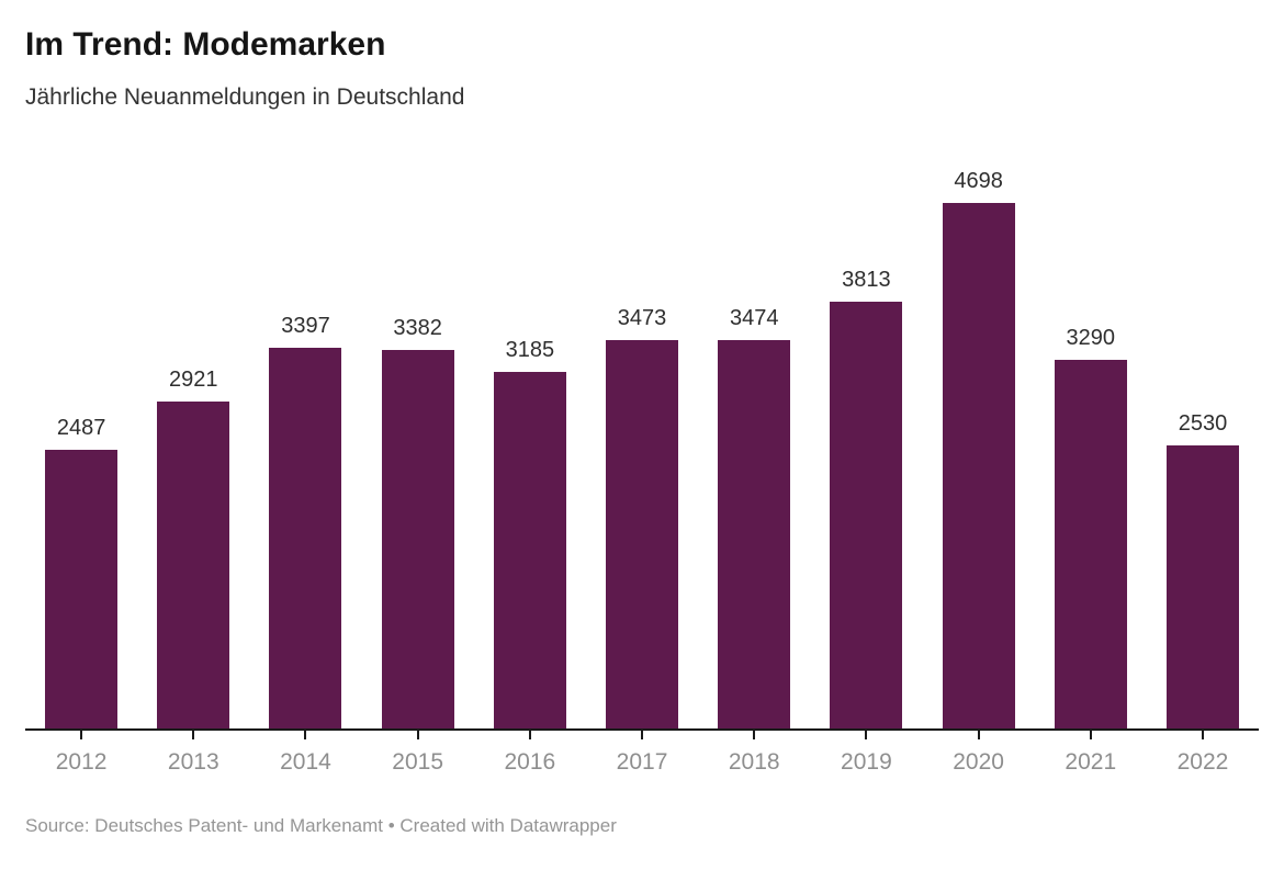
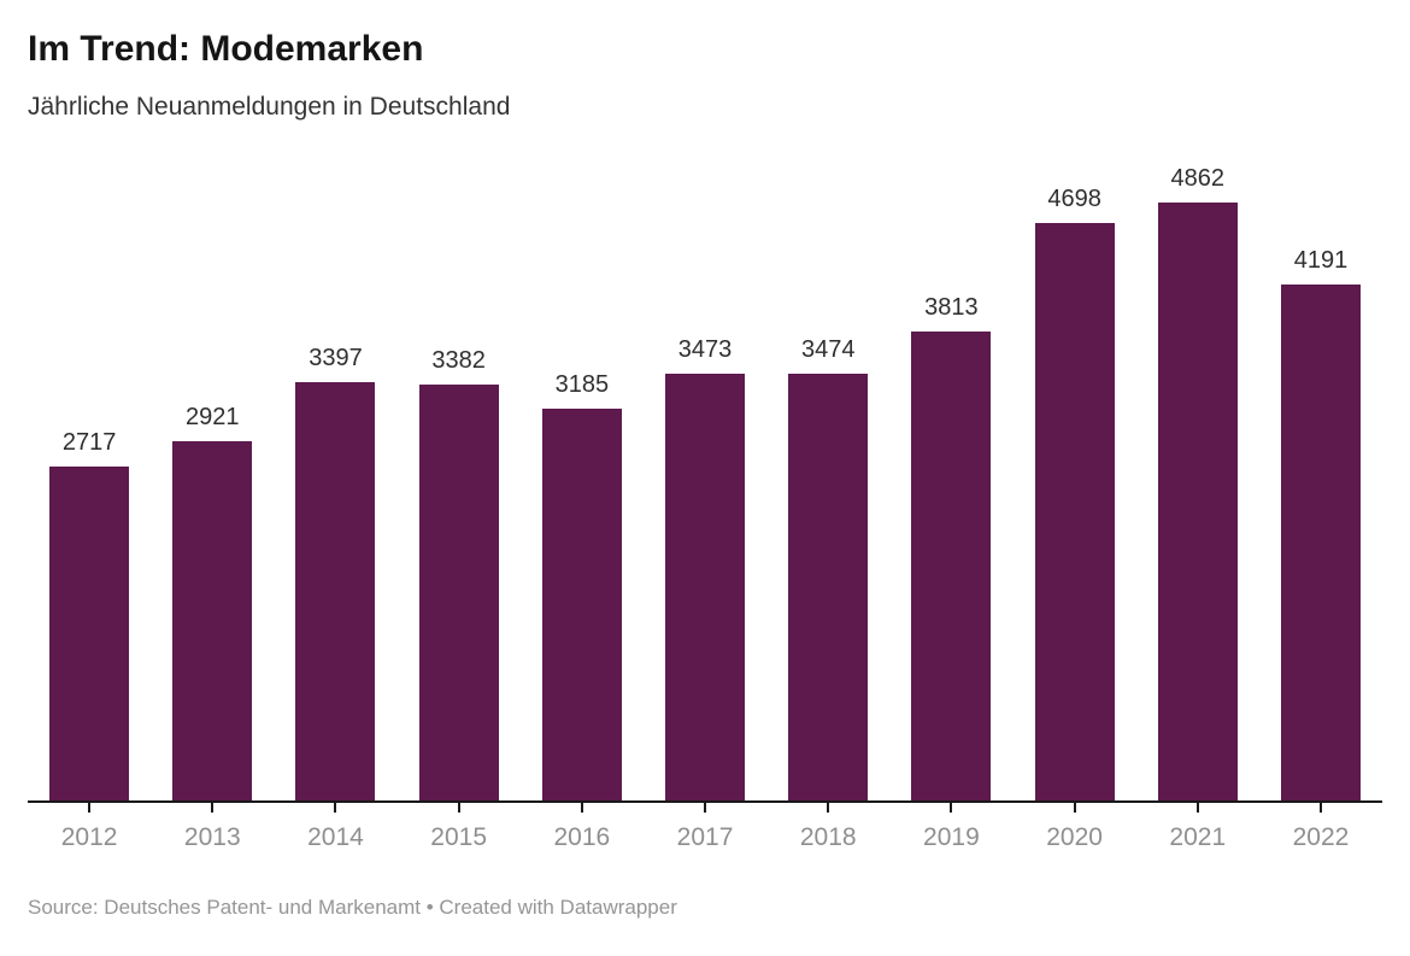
2012: 2487 -> 2717
2021: 3290 -> 4862
2022: 2530 -> 4191
